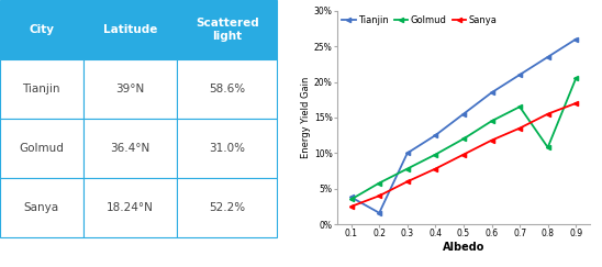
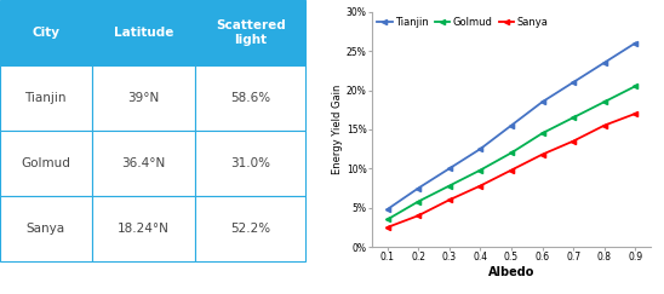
Tianjin/0.1: 3.8% -> 4.8%
Tianjin/0.2: 1.6% -> 7.5%
Golmud/0.8: 10.8% -> 18.5%
